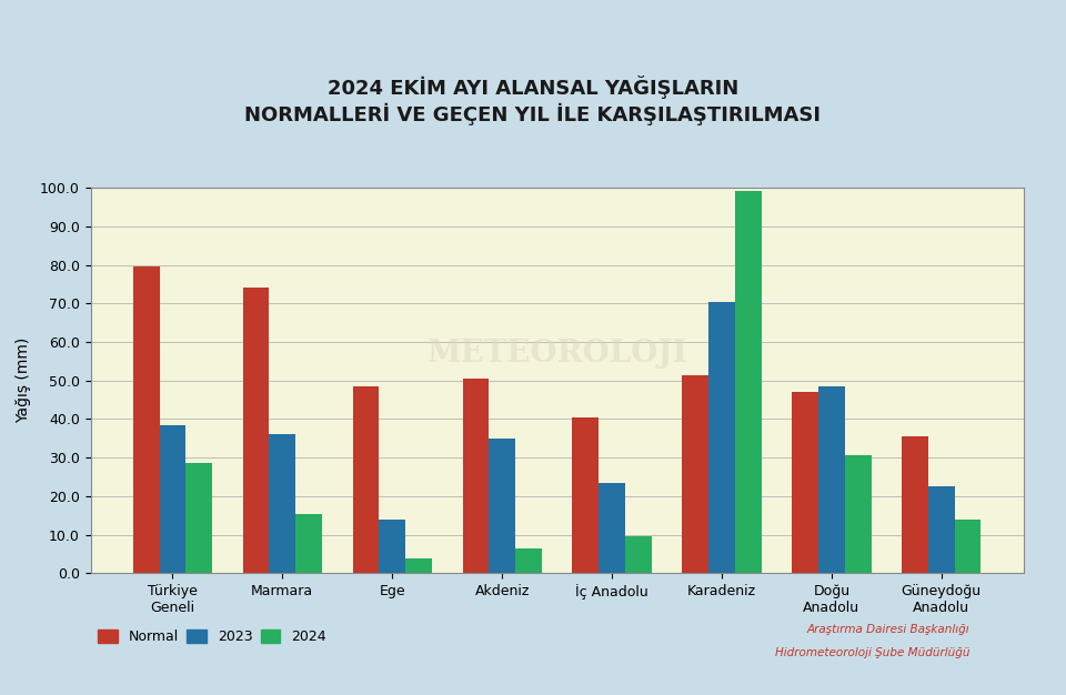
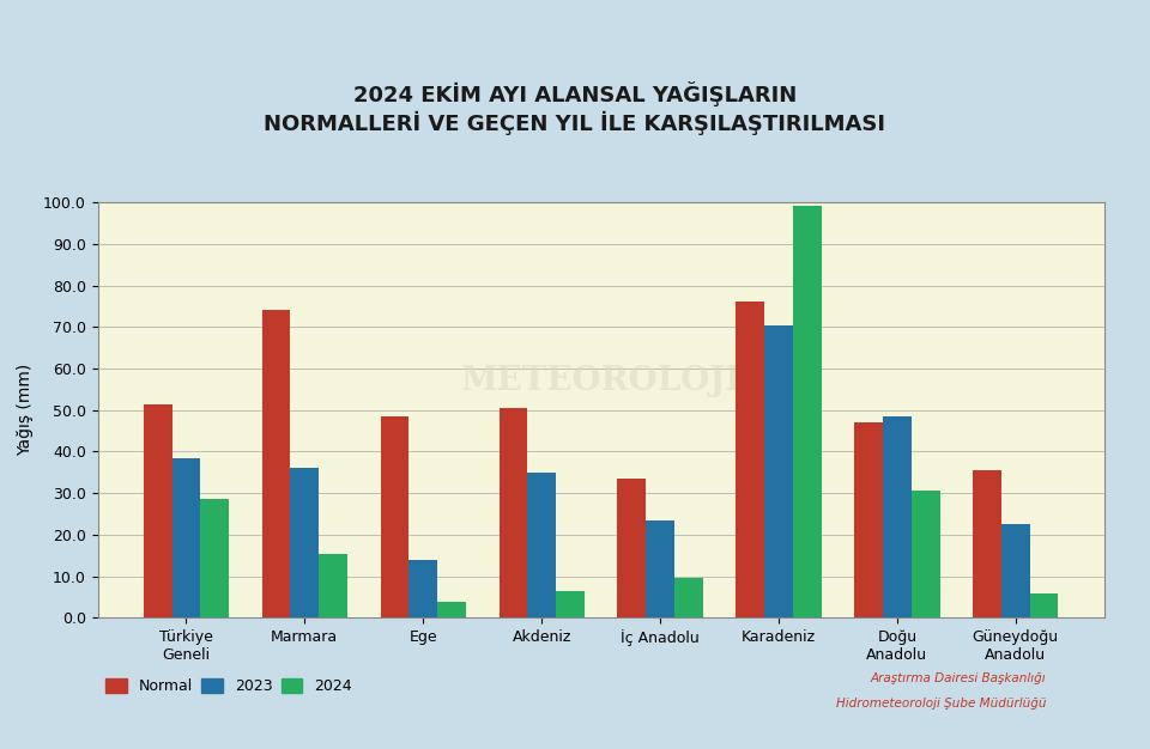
Normal/Türkiye Geneli: 79.5 -> 51.5
Normal/İç Anadolu: 40.5 -> 33.5
Normal/Karadeniz: 51.5 -> 76.0
2024/Güneydoğu Anadolu: 14.0 -> 6.0
